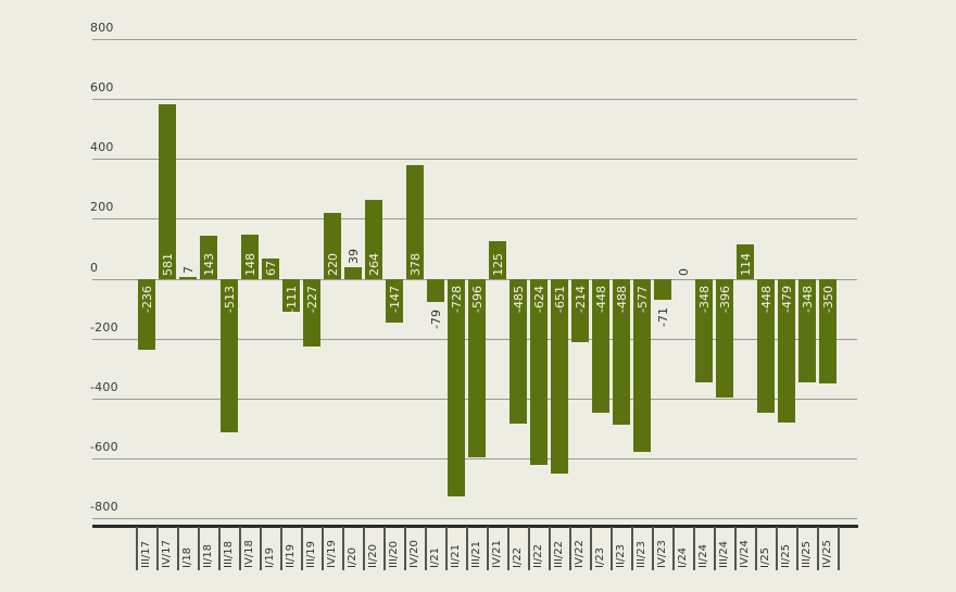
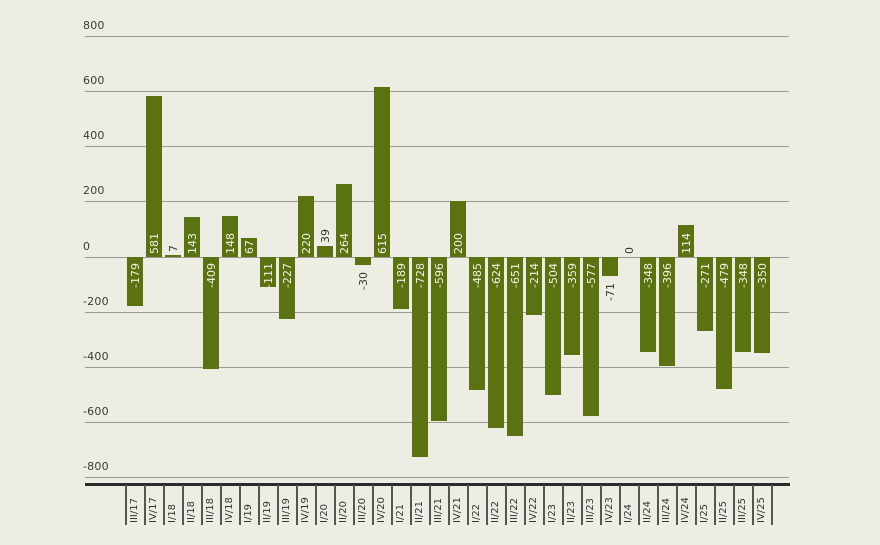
III/17: -236 -> -179
III/18: -513 -> -409
III/20: -147 -> -30
IV/20: 378 -> 615
I/21: -79 -> -189
IV/21: 125 -> 200
I/23: -448 -> -504
II/23: -488 -> -359
I/25: -448 -> -271
